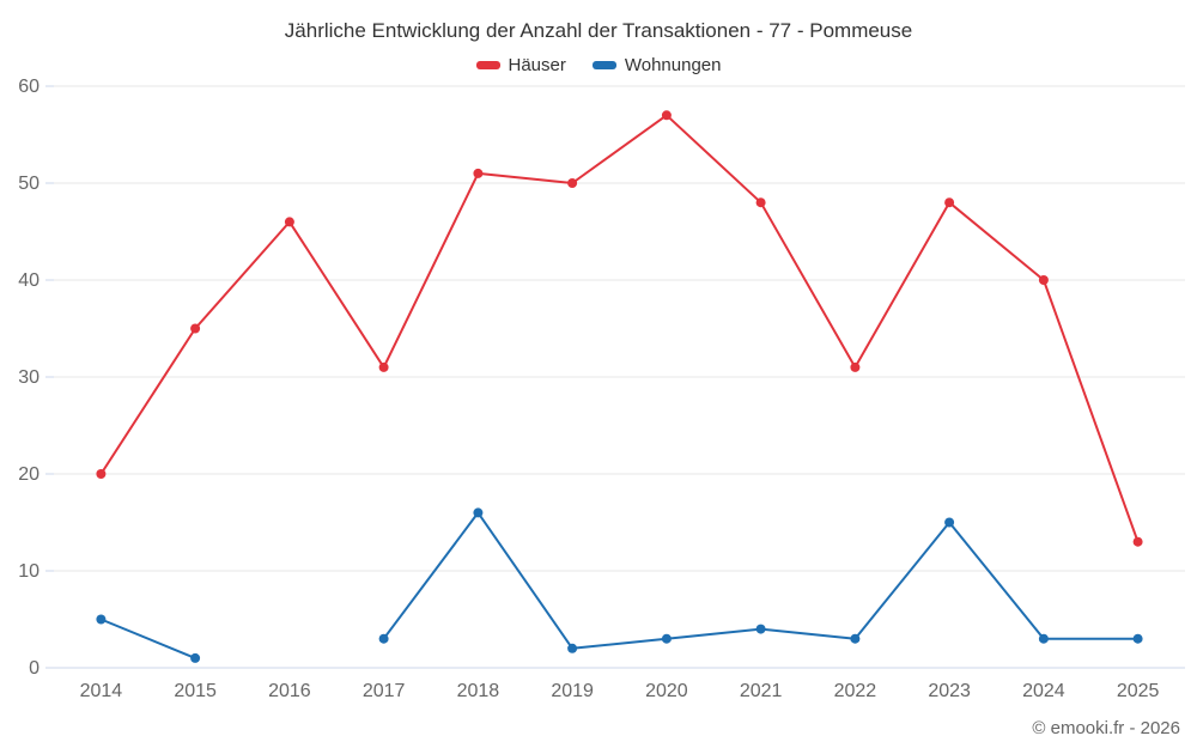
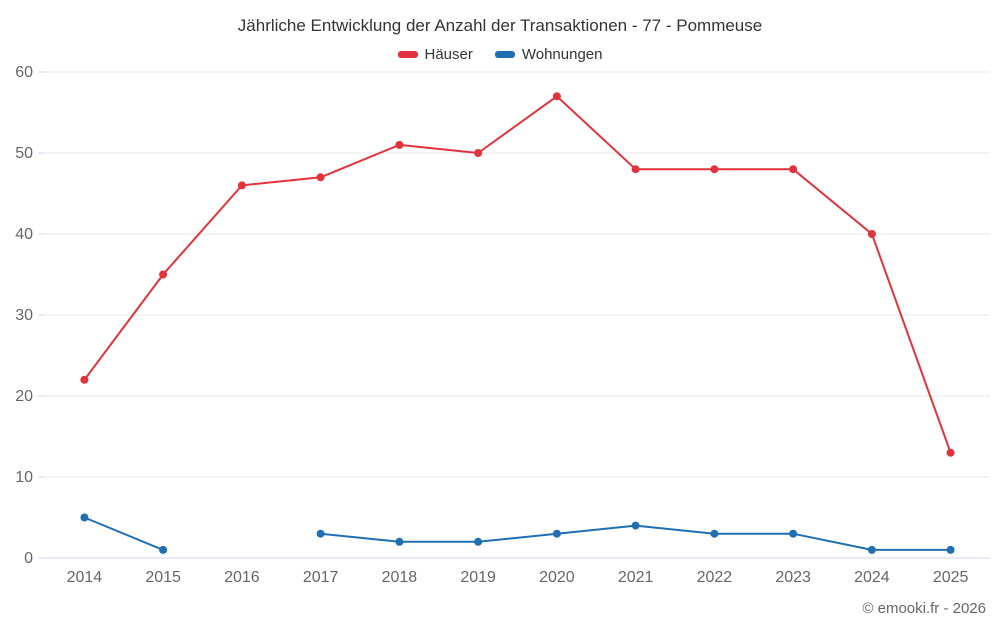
Häuser/2014: 20 -> 22
Häuser/2017: 31 -> 47
Wohnungen/2018: 16 -> 2
Häuser/2022: 31 -> 48
Wohnungen/2023: 15 -> 3
Wohnungen/2024: 3 -> 1
Wohnungen/2025: 3 -> 1
